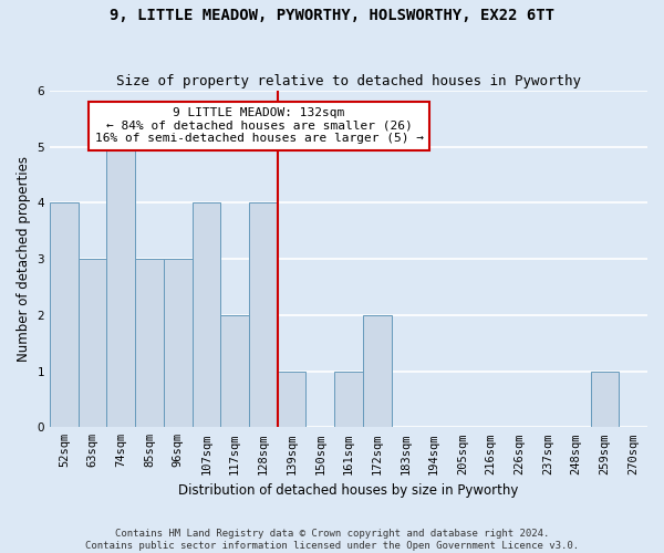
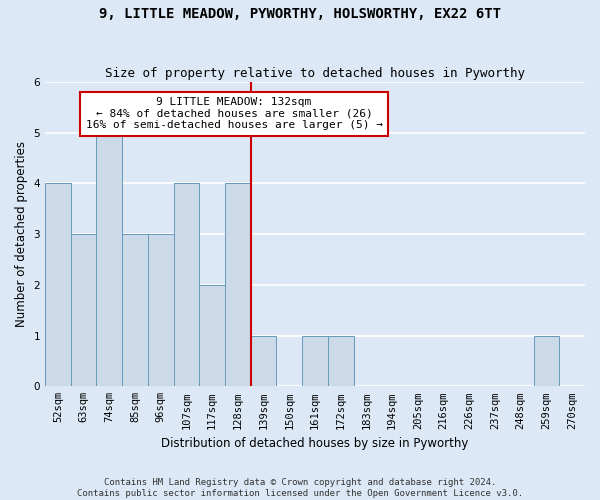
172sqm: 2 -> 1
